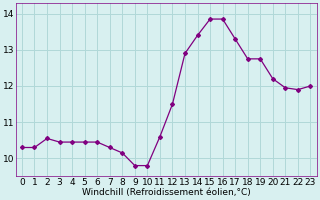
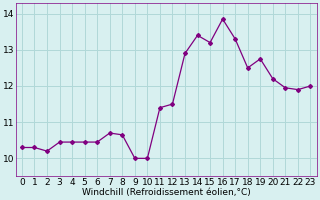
2: 10.55 -> 10.20
7: 10.30 -> 10.70
8: 10.15 -> 10.65
9: 9.80 -> 10.00
10: 9.80 -> 10.00
11: 10.60 -> 11.40
15: 13.85 -> 13.20
18: 12.75 -> 12.50
